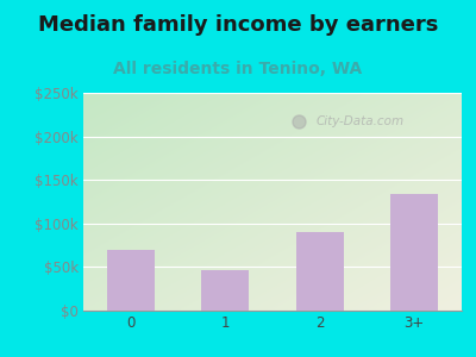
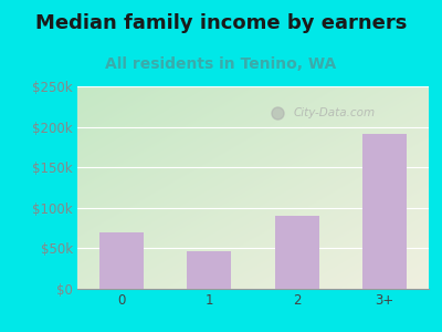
3+: $134k -> $191k
